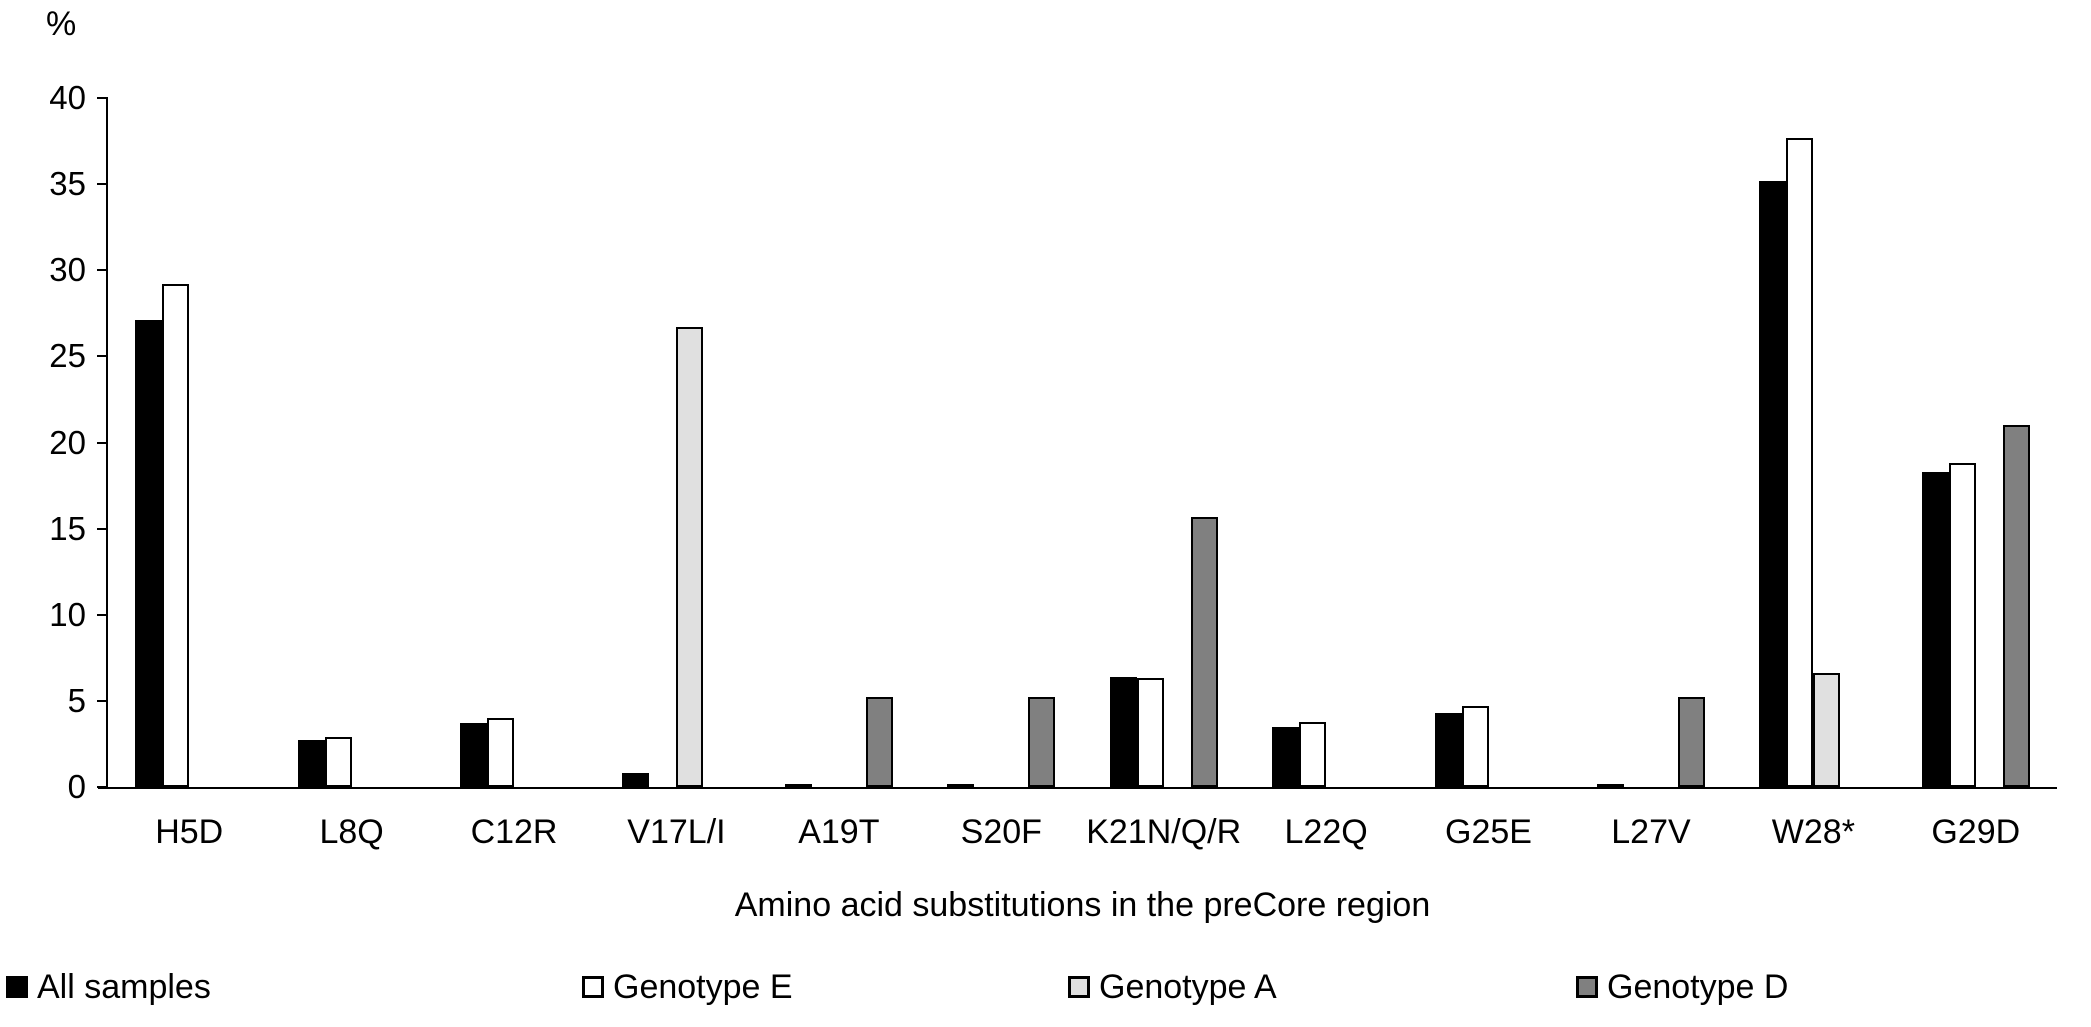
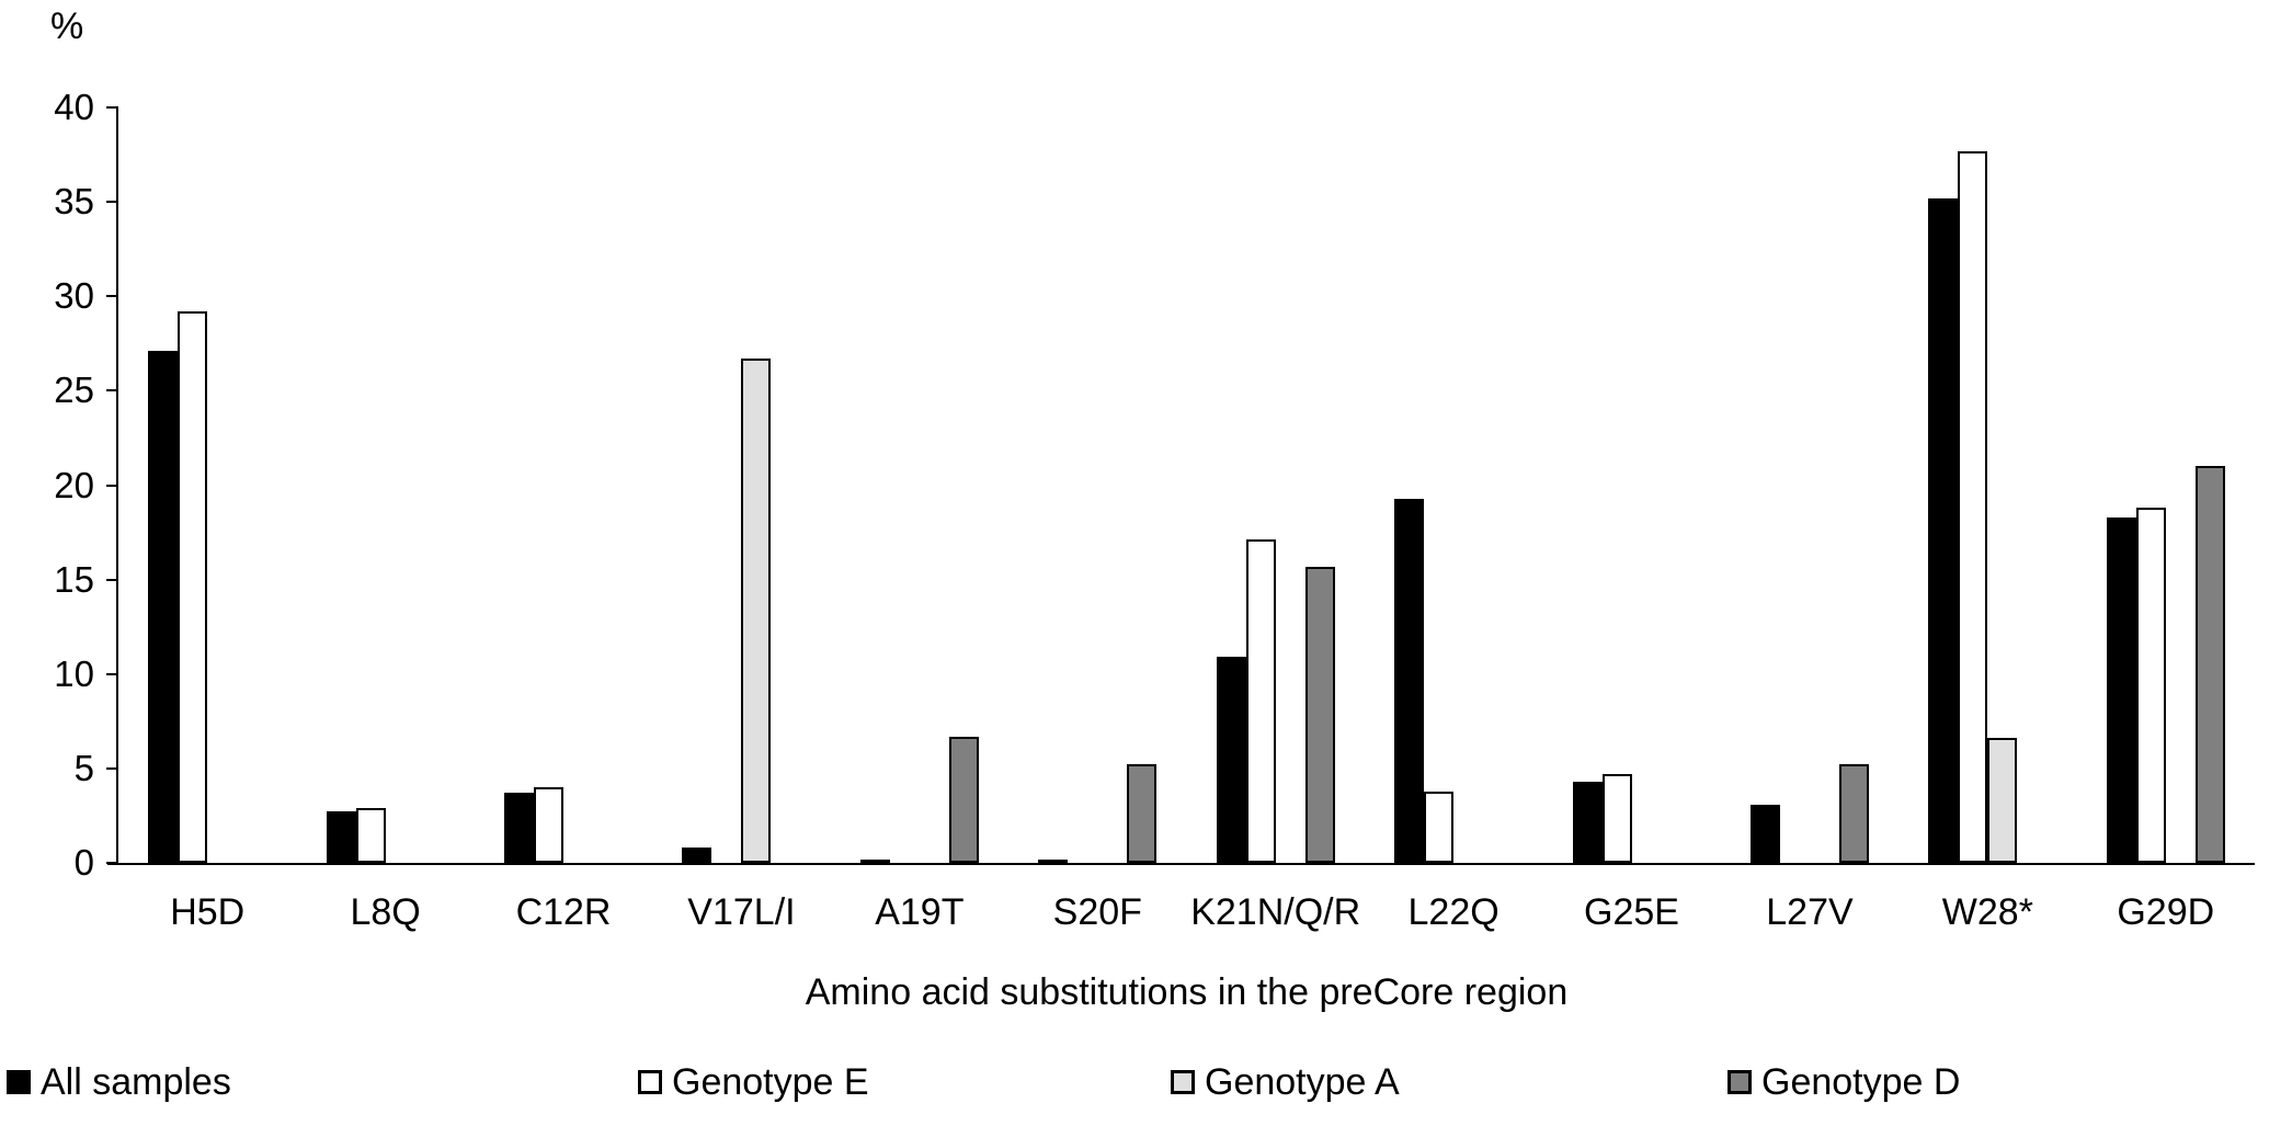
Genotype D/A19T: 5.2 -> 6.7
All samples/K21N/Q/R: 6.4 -> 10.9
Genotype E/K21N/Q/R: 6.3 -> 17.1
All samples/L22Q: 3.5 -> 19.3
All samples/L27V: 0.2 -> 3.1
